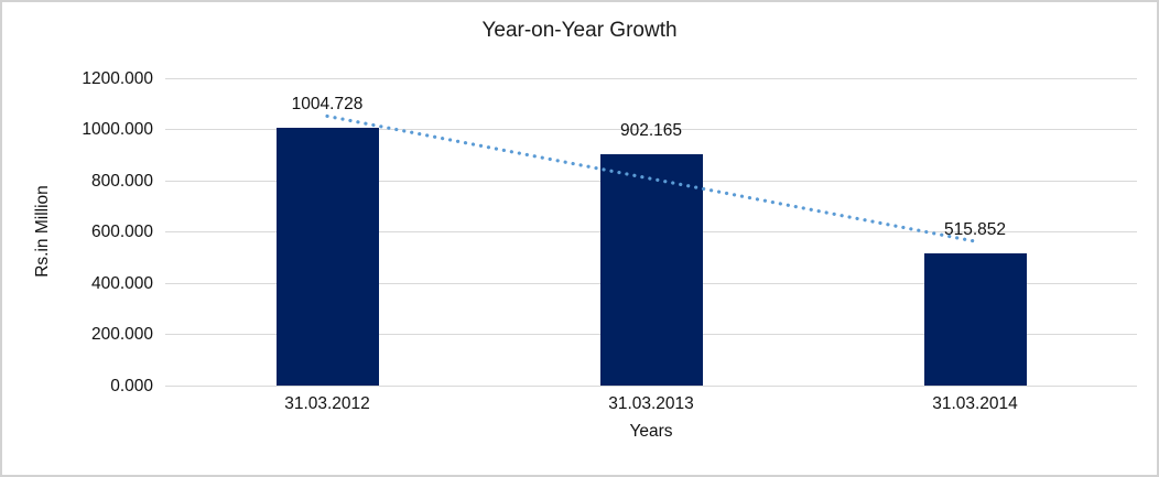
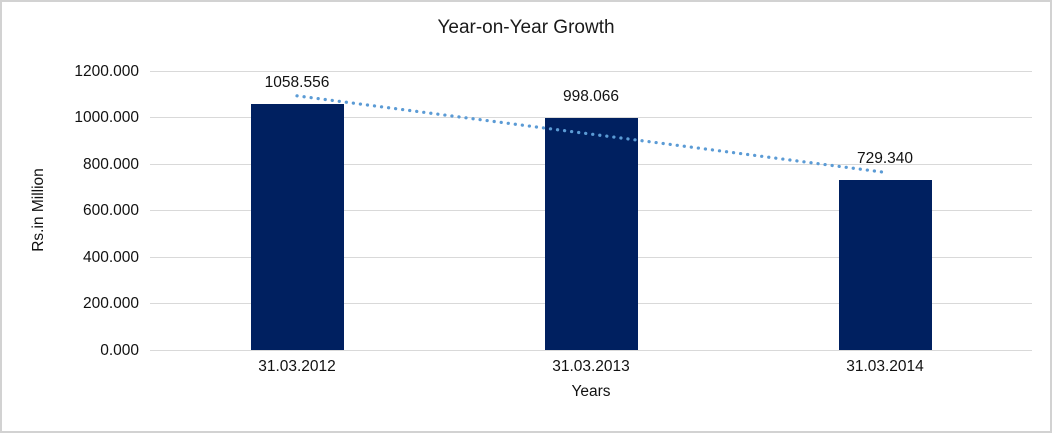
31.03.2012: 1004.728 -> 1058.556
31.03.2013: 902.165 -> 998.066
31.03.2014: 515.852 -> 729.340
